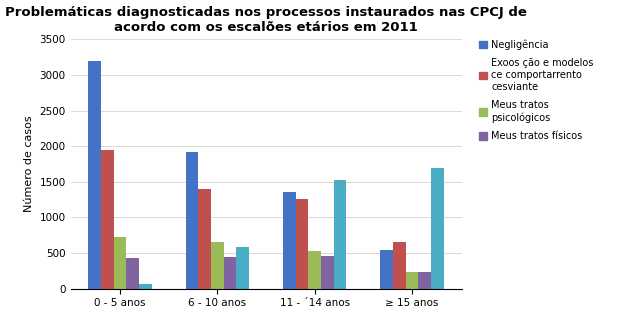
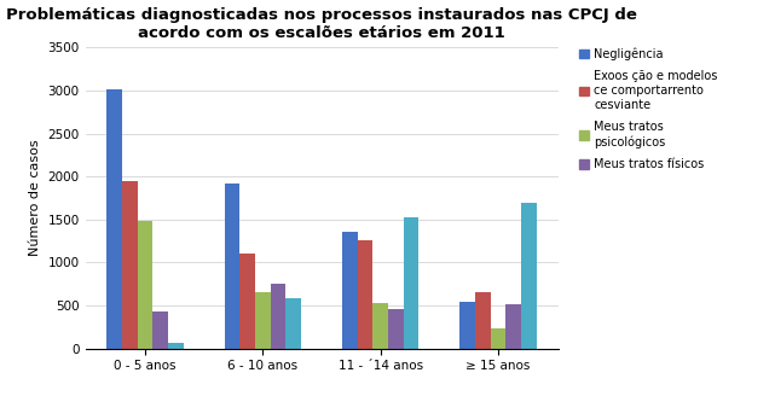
Negligência/0 - 5 anos: 3200 -> 3020
Meus tratos psicológicos/0 - 5 anos: 720 -> 1480
Exoos ção e modelos ce comportarrento cesviante/6 - 10 anos: 1400 -> 1100
Meus tratos físicos/6 - 10 anos: 440 -> 760
Meus tratos físicos/≥ 15 anos: 240 -> 520
